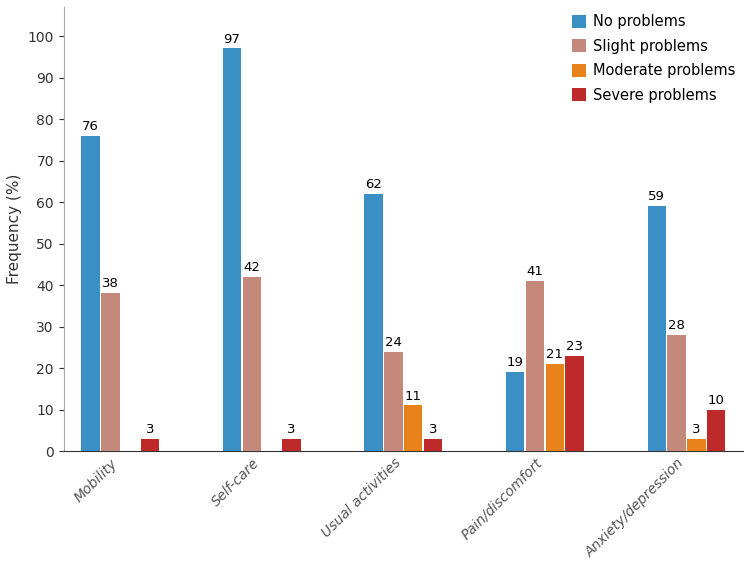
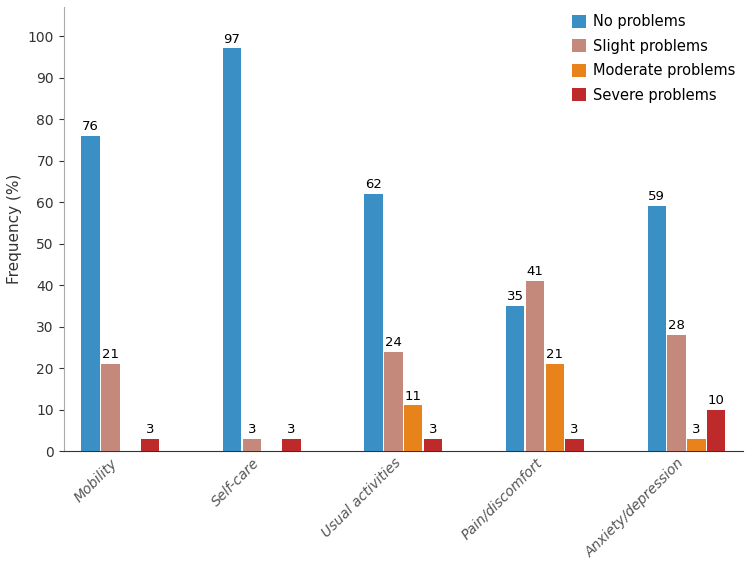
Slight problems/Mobility: 38 -> 21
Slight problems/Self-care: 42 -> 3
No problems/Pain/discomfort: 19 -> 35
Severe problems/Pain/discomfort: 23 -> 3
